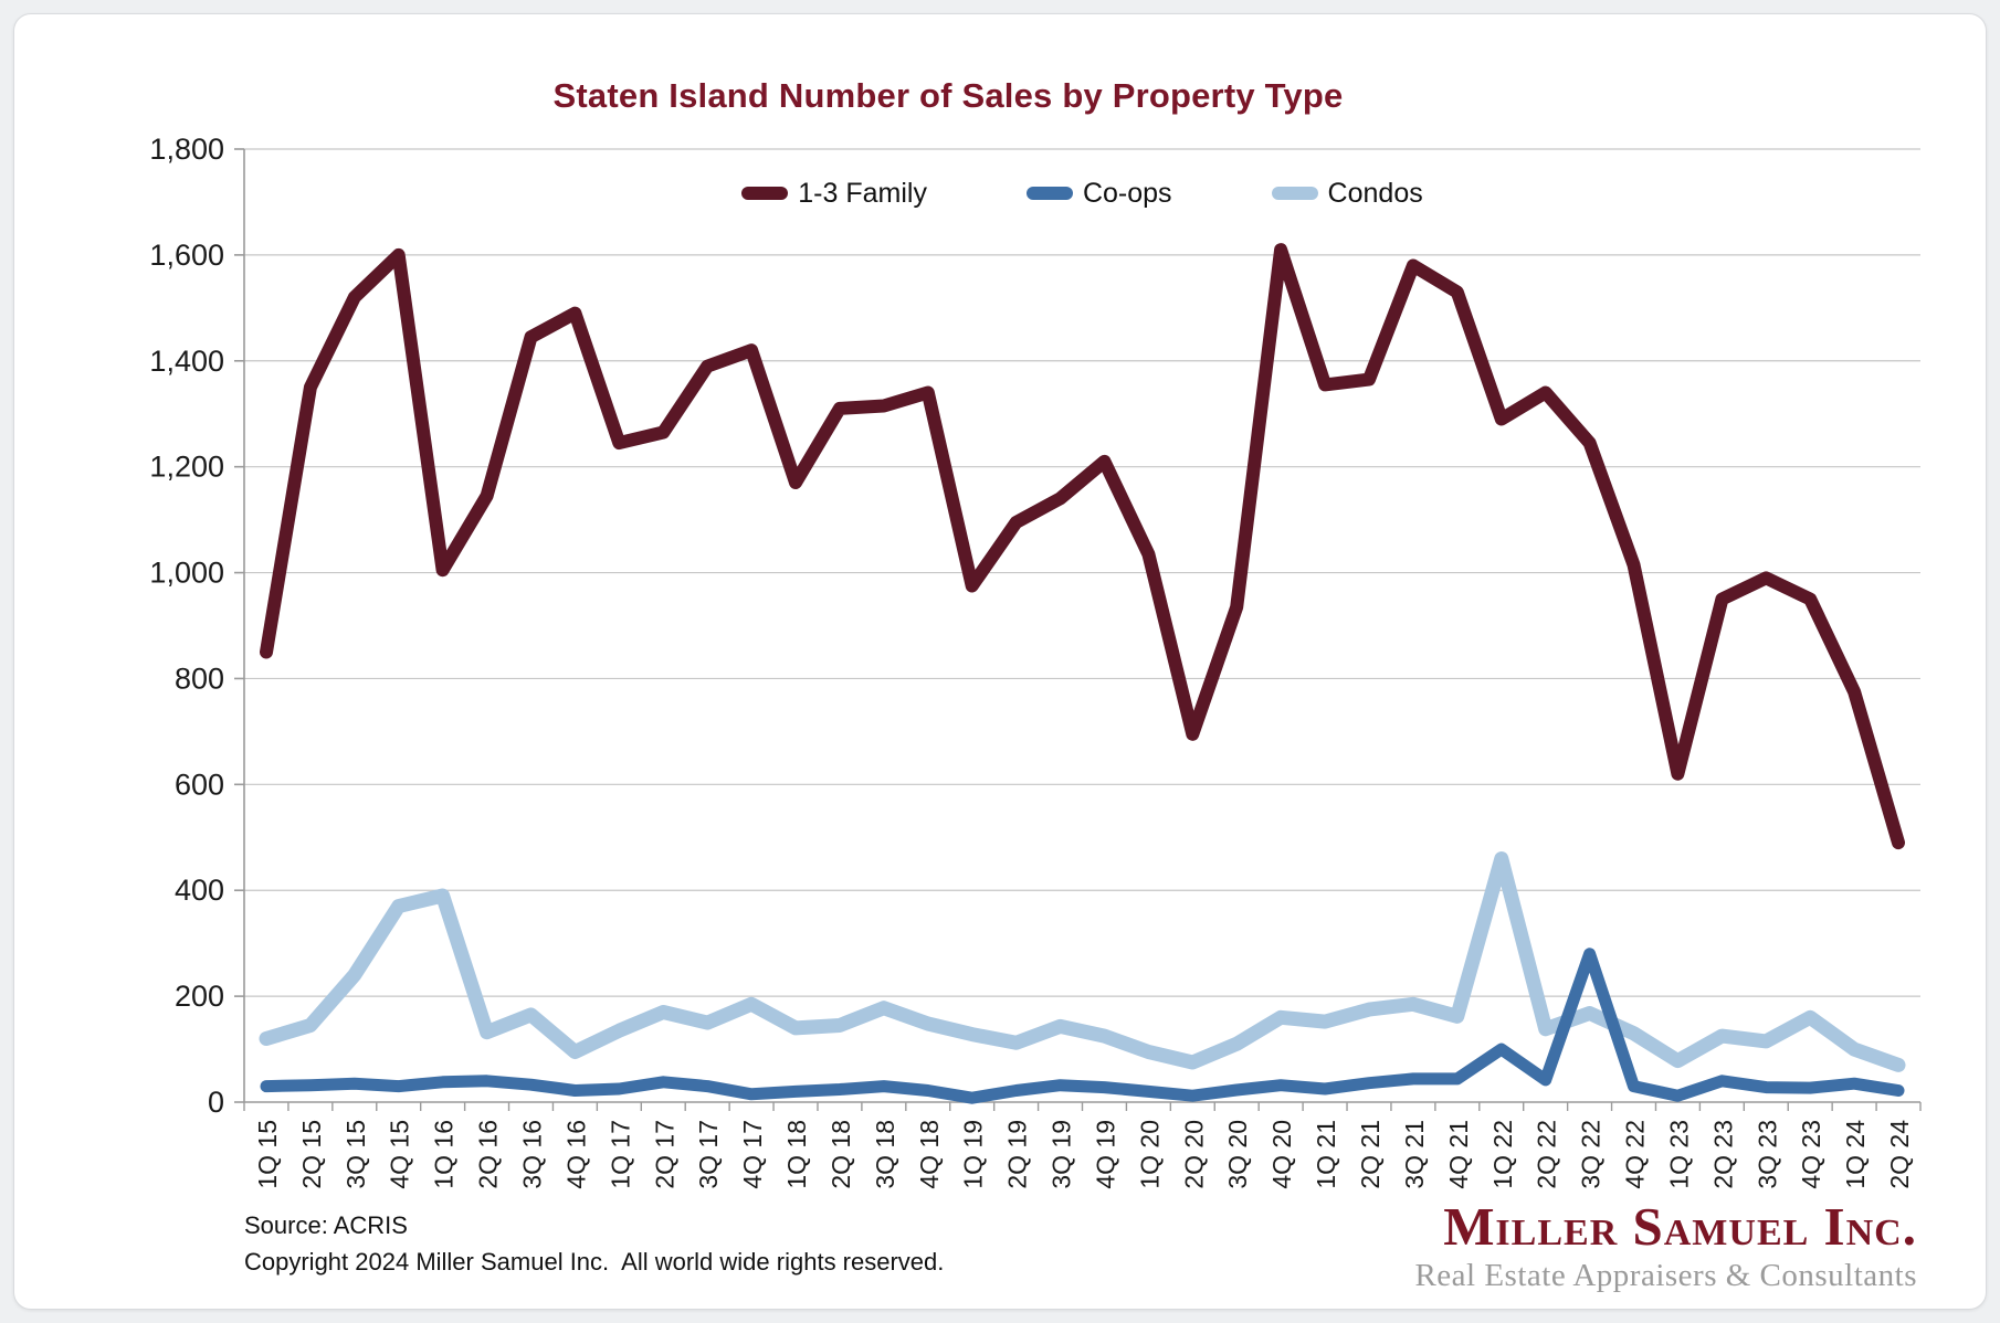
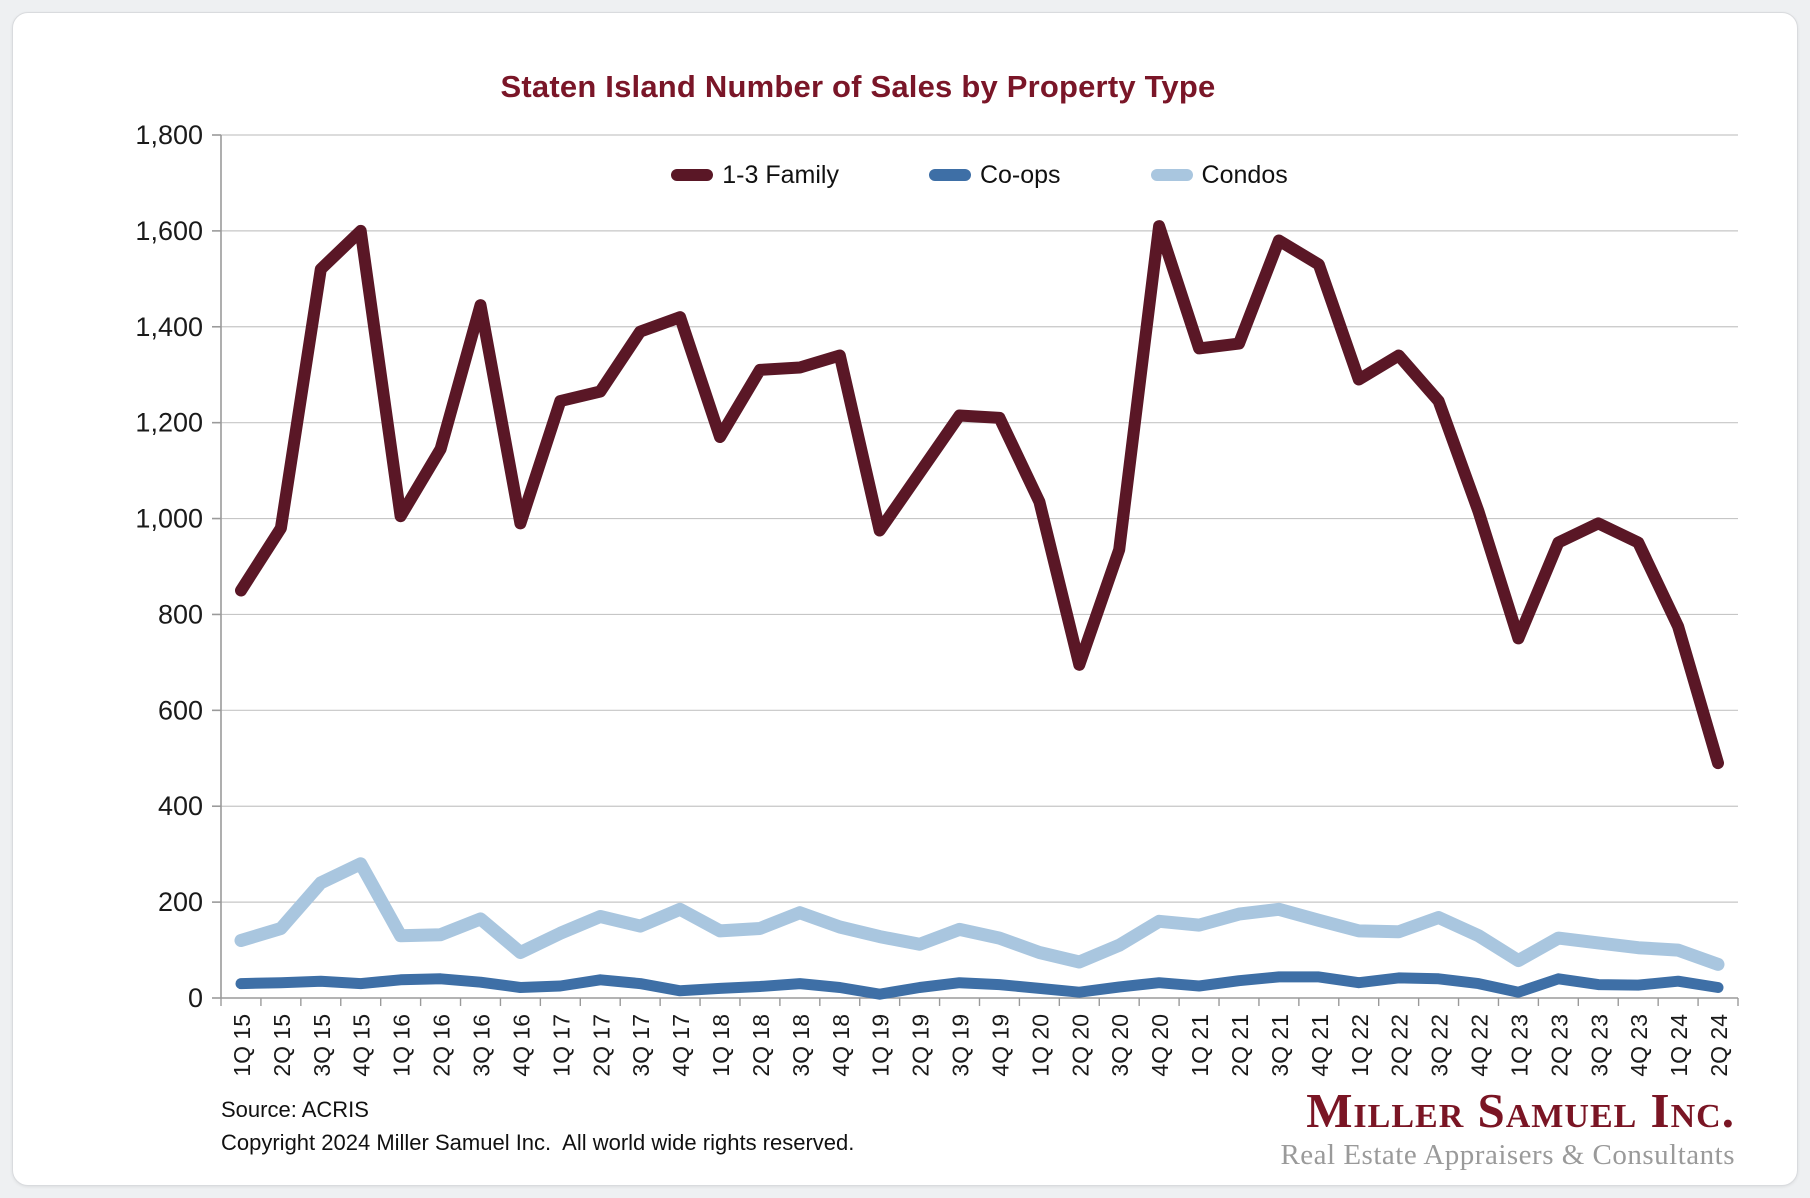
1-3 Family/2Q 15: 1350 -> 980
Condos/4Q 15: 370 -> 280
Condos/1Q 16: 390 -> 130
1-3 Family/4Q 16: 1490 -> 990
1-3 Family/3Q 19: 1140 -> 1220
Co-ops/1Q 22: 100 -> 30
Condos/1Q 22: 460 -> 140
Co-ops/3Q 22: 280 -> 40
1-3 Family/1Q 23: 620 -> 750
Condos/4Q 23: 160 -> 100
